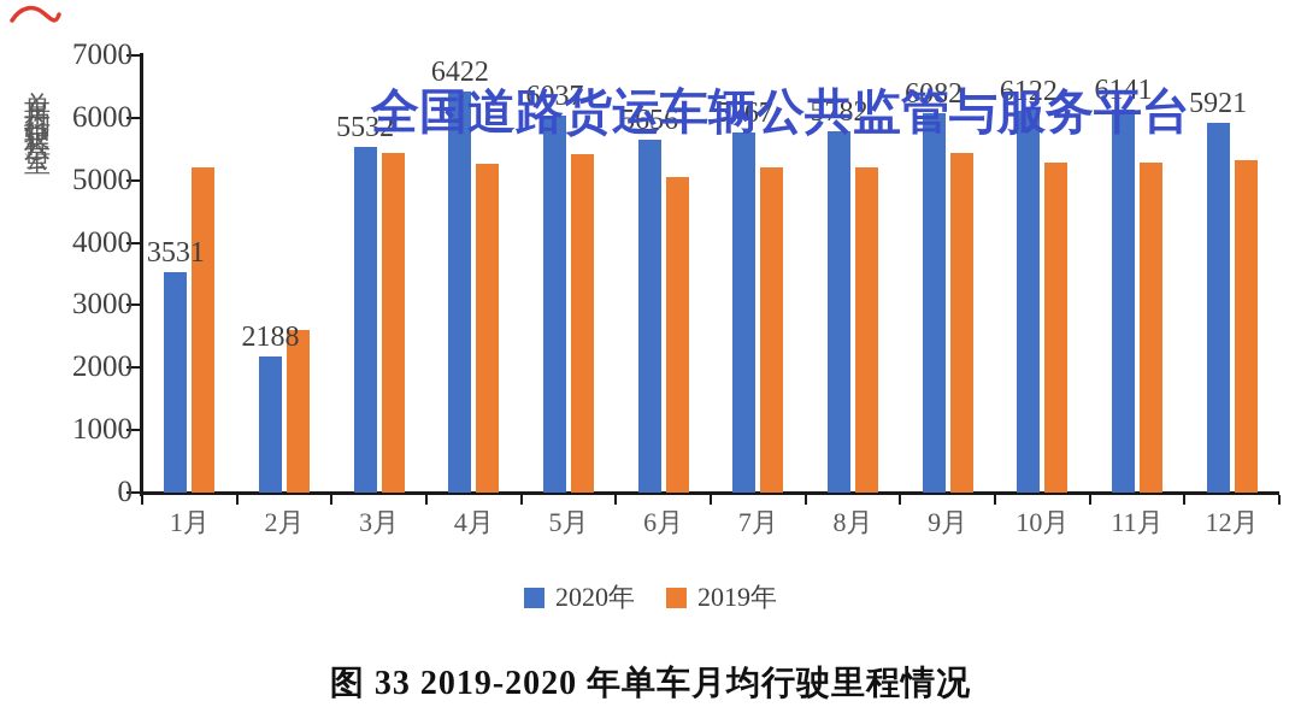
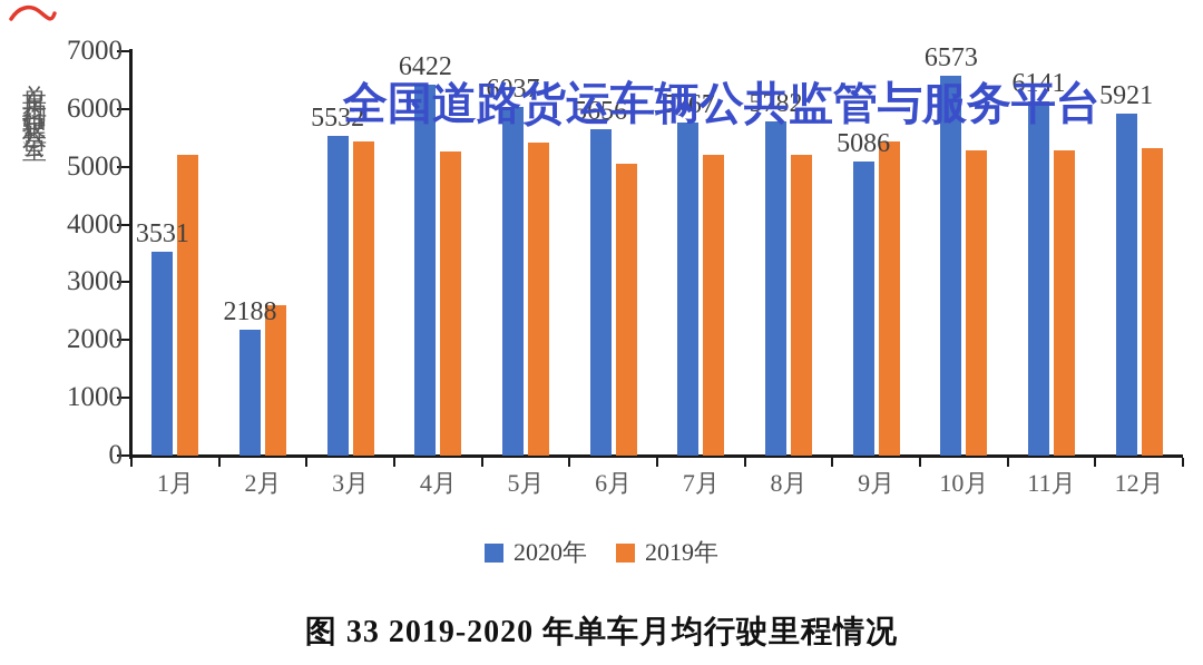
2020年/9月: 6082 -> 5086
2020年/10月: 6122 -> 6573
